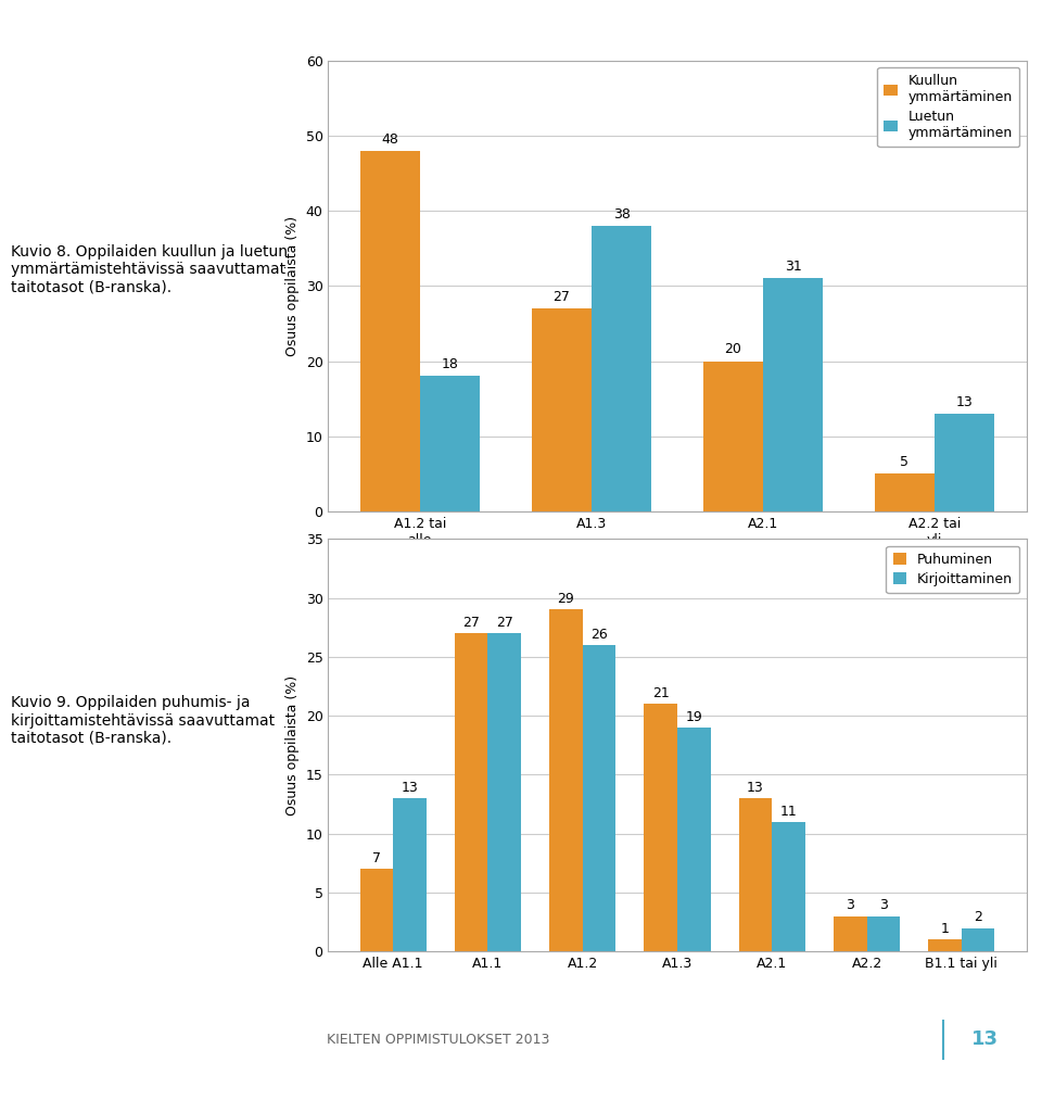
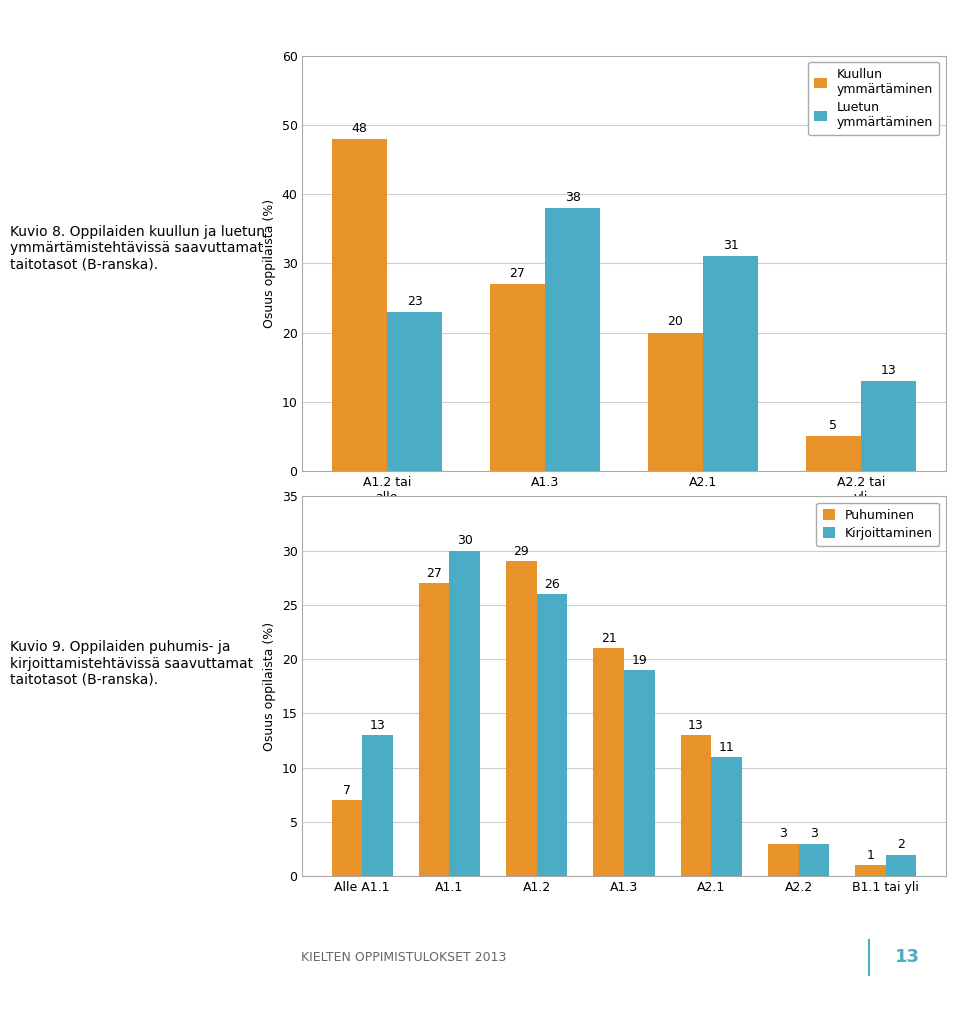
Luetun ymmärtäminen/A1.2 tai alle: 18 -> 23
Kirjoittaminen/A1.1: 27 -> 30
